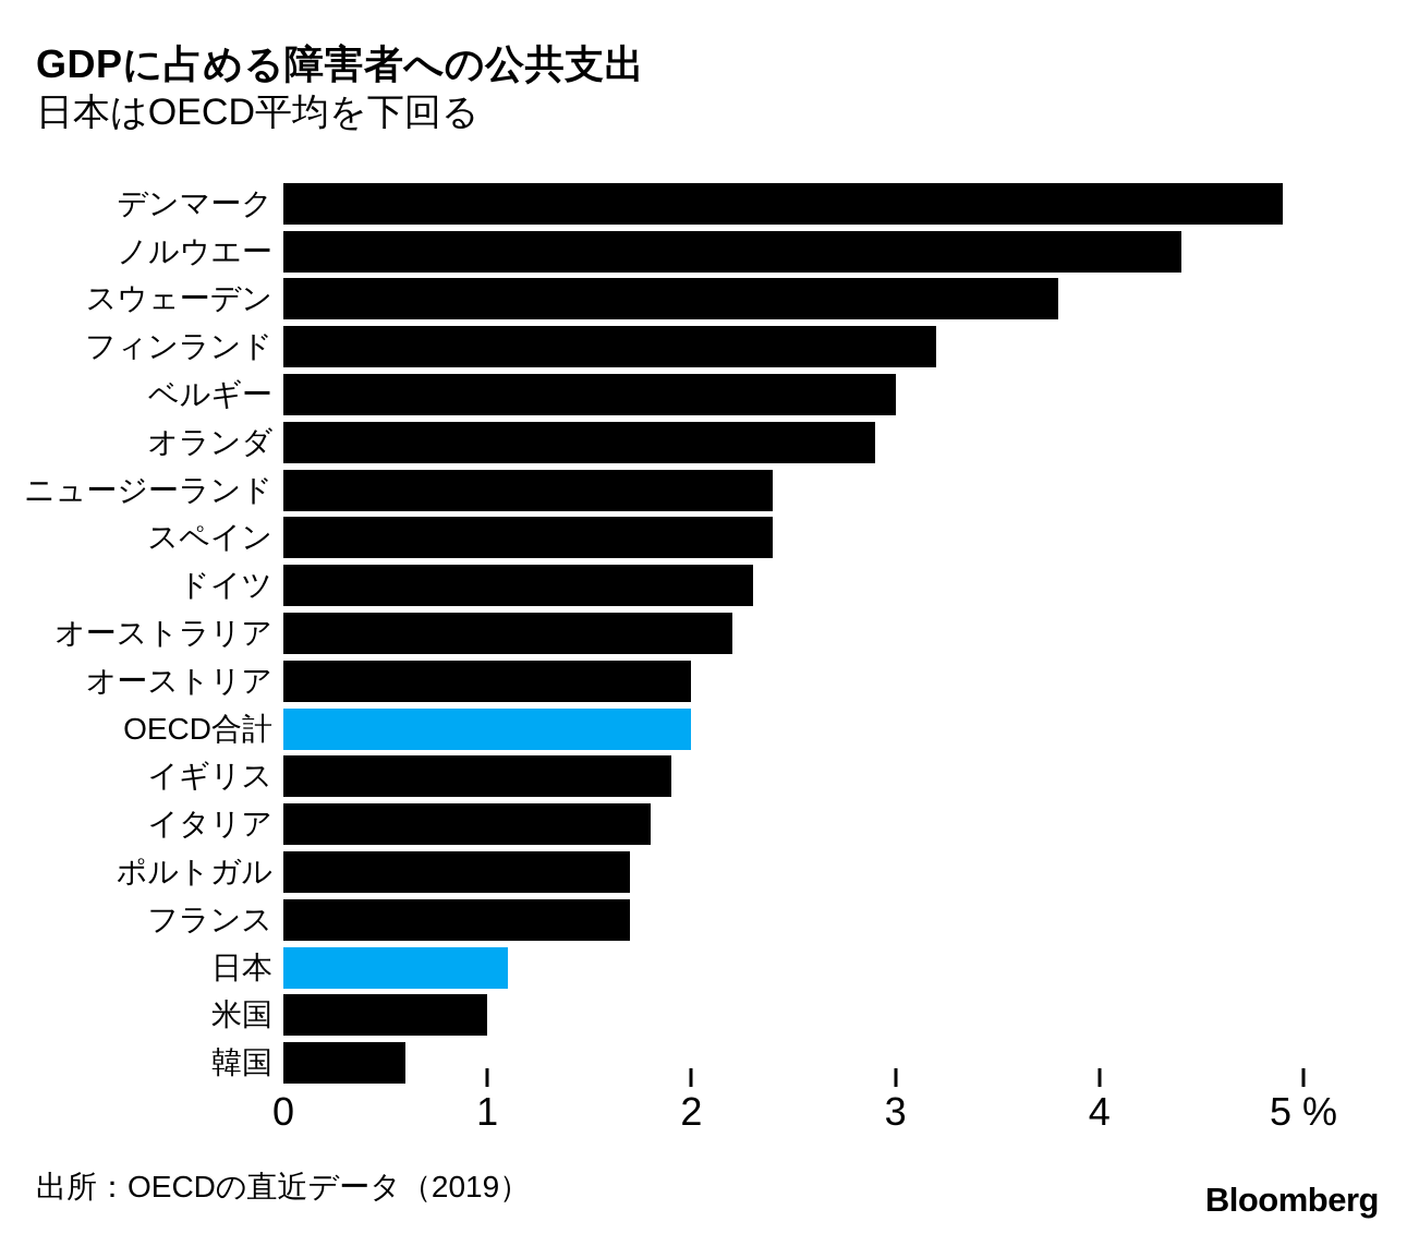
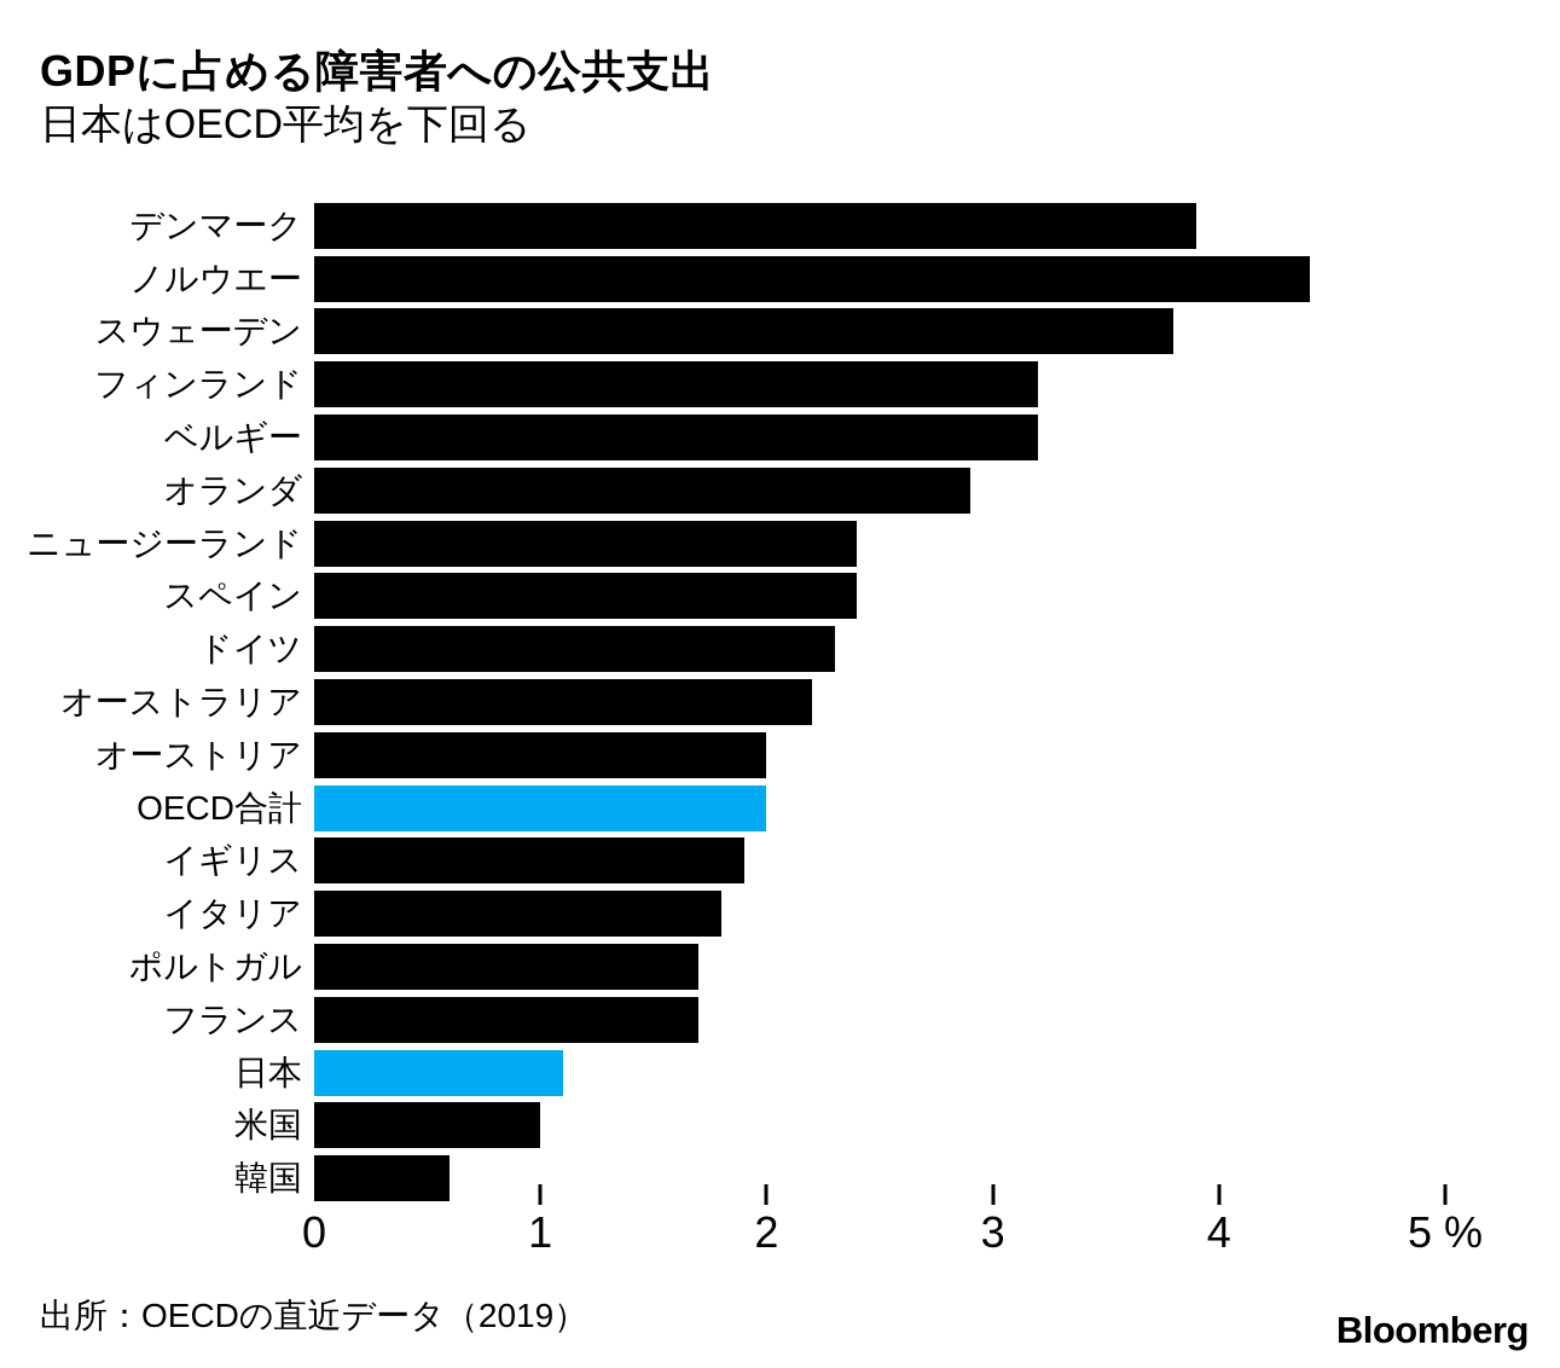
デンマーク: 4.9% -> 3.9%
ベルギー: 3.0% -> 3.2%
